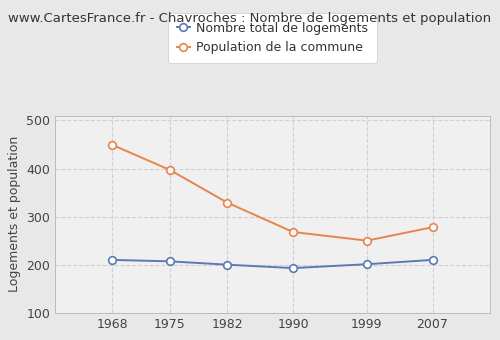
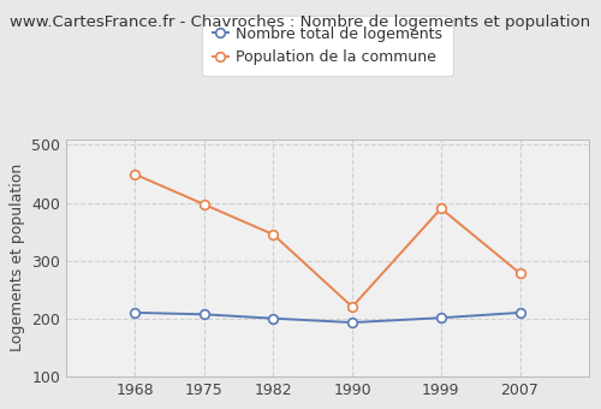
Population de la commune/1982: 329 -> 345
Population de la commune/1990: 268 -> 220
Population de la commune/1999: 250 -> 390
